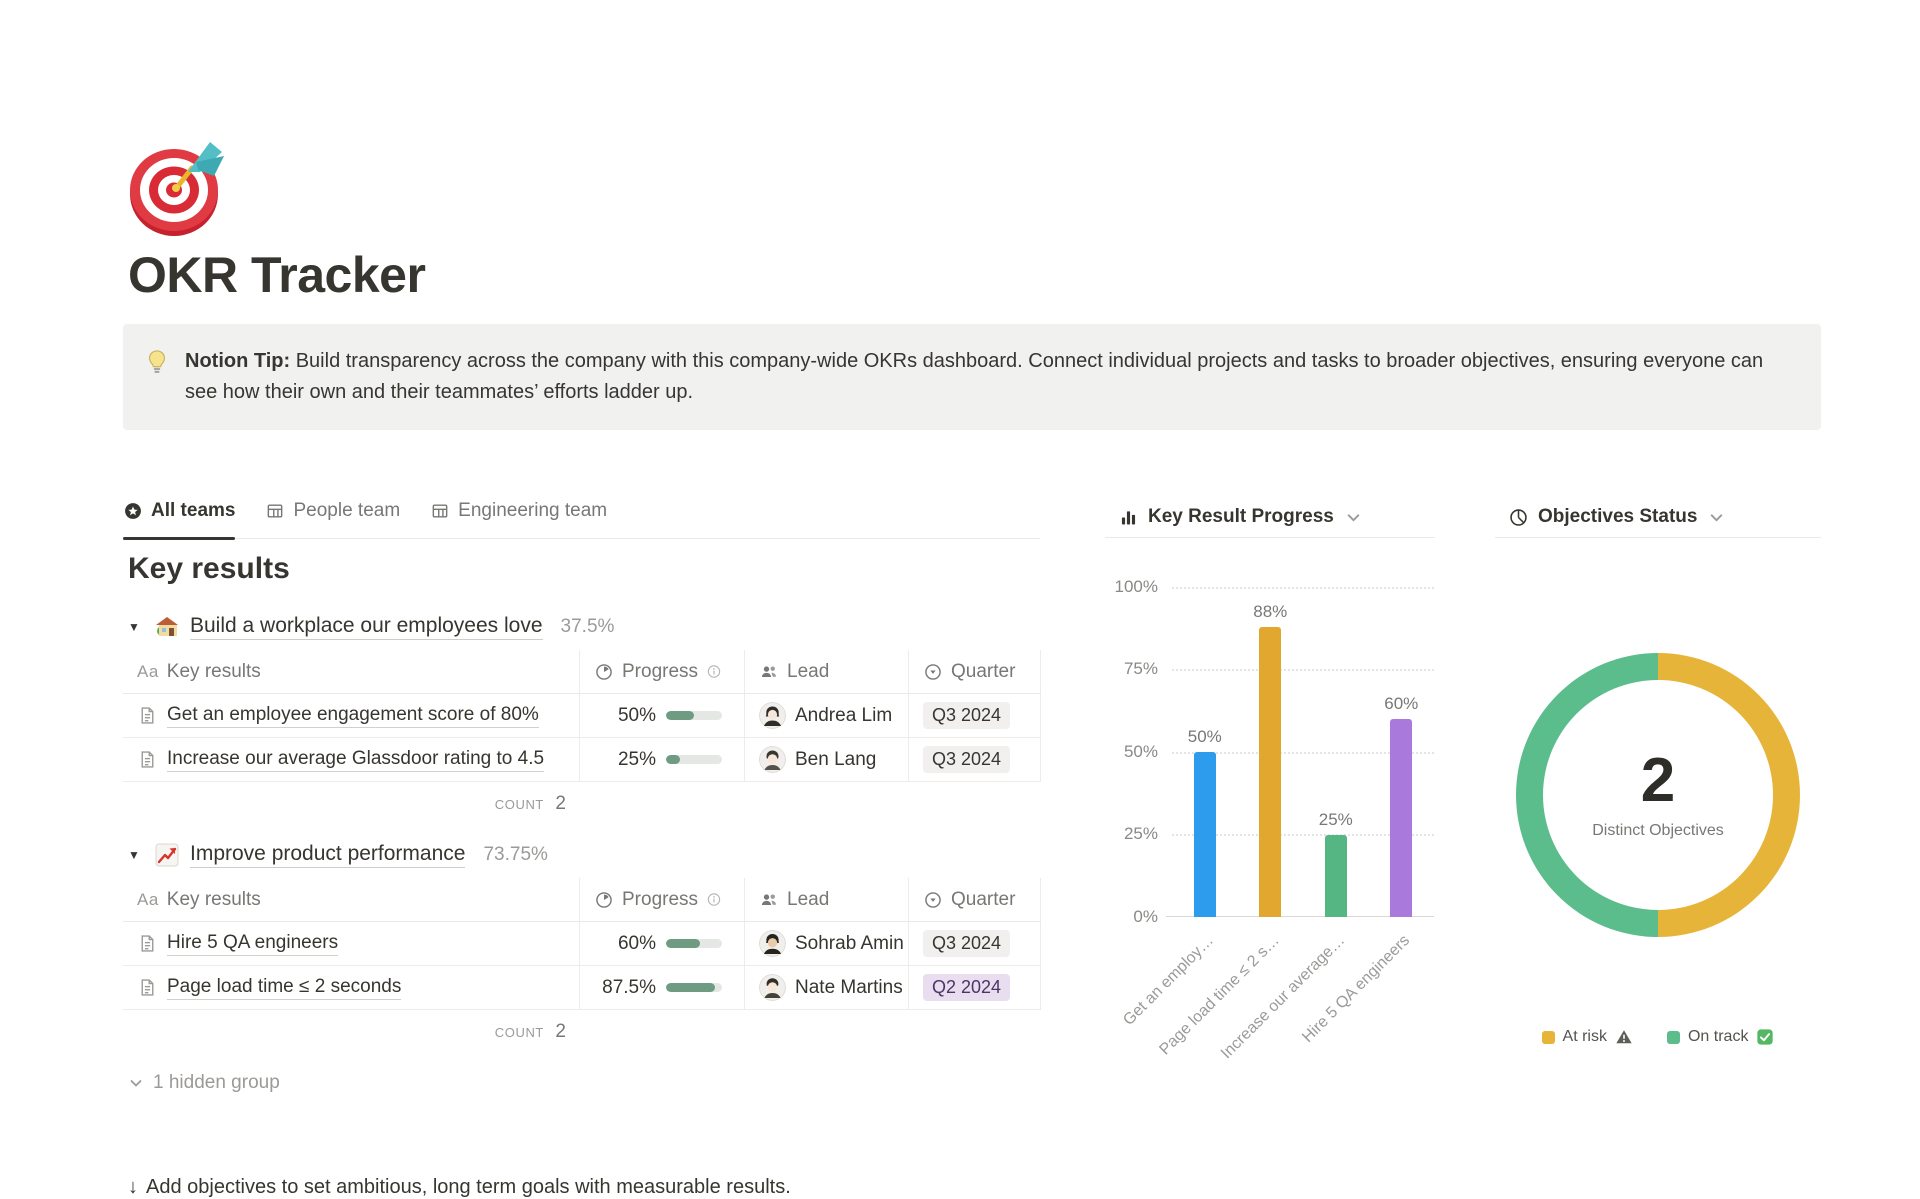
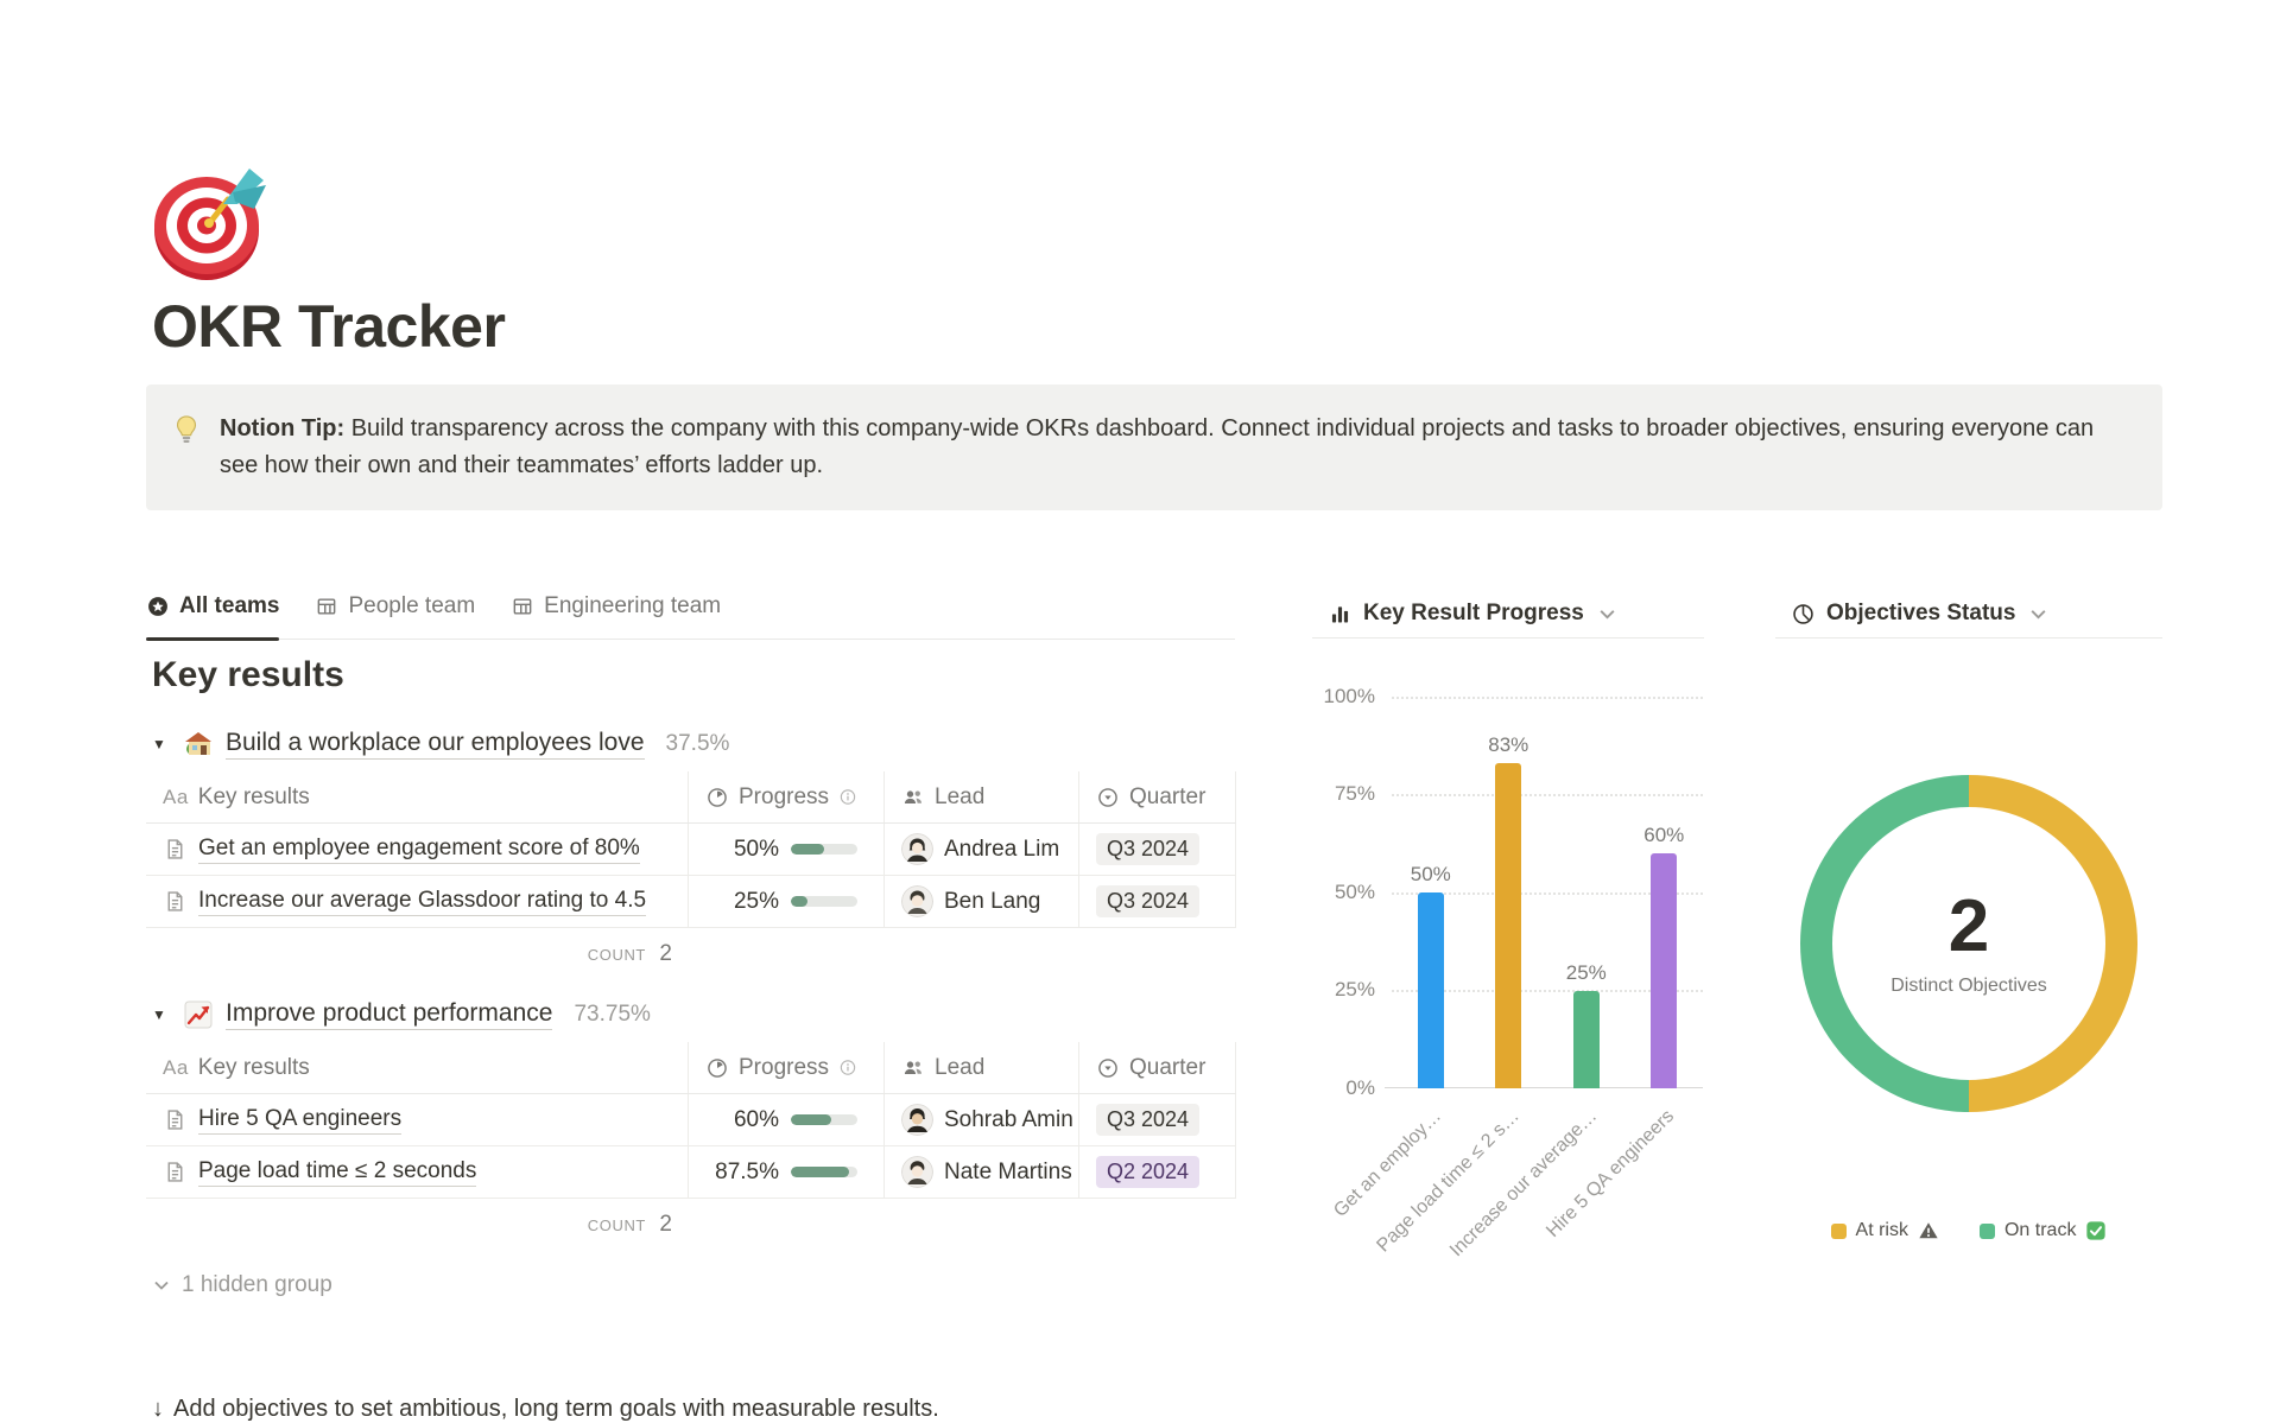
Key Result Progress/Page load time ≤ 2 s…: 88% -> 83%
